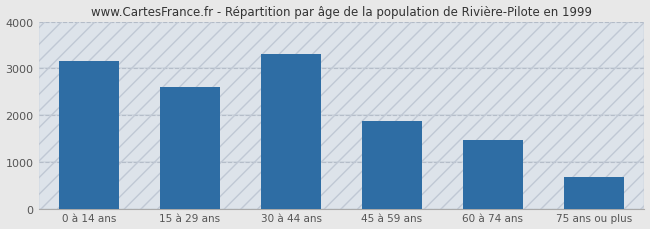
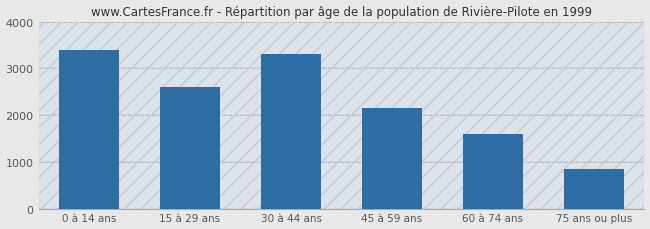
0 à 14 ans: 3150 -> 3400
45 à 59 ans: 1870 -> 2150
60 à 74 ans: 1470 -> 1600
75 ans ou plus: 680 -> 850
